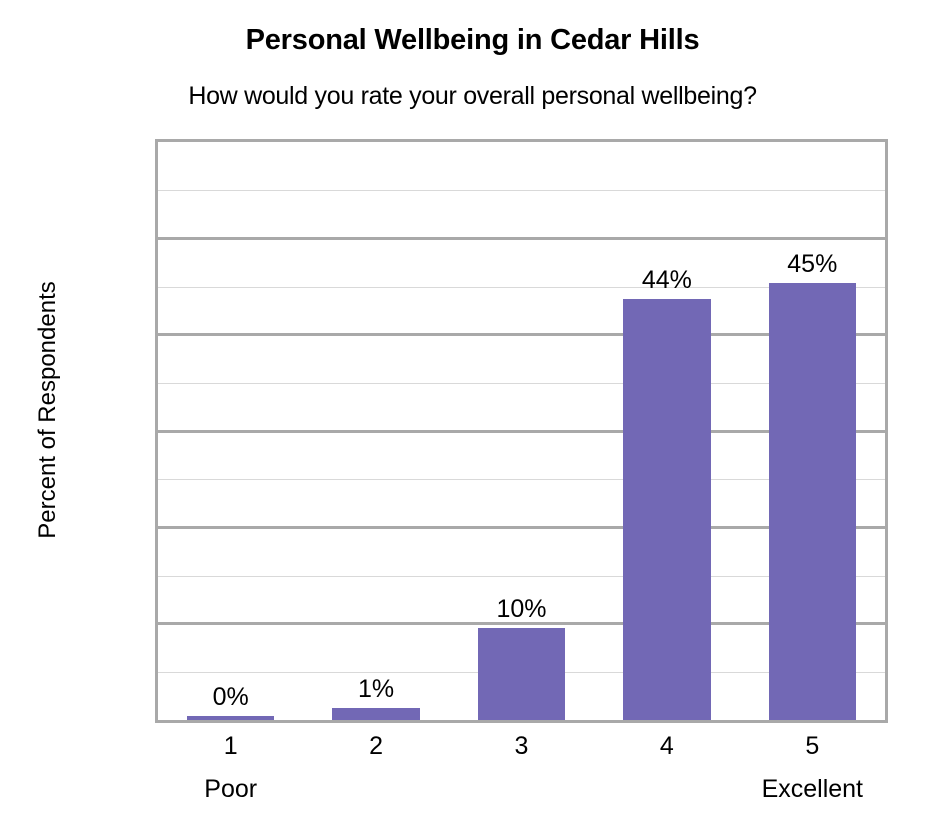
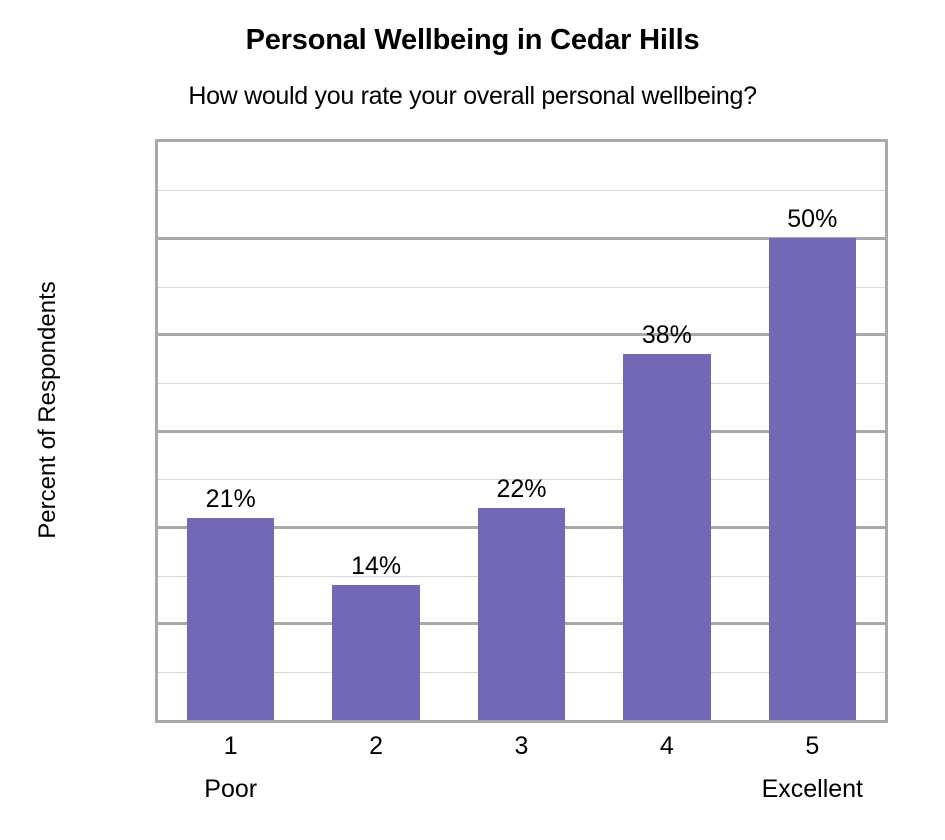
1: 0% -> 21%
2: 1% -> 14%
3: 10% -> 22%
4: 44% -> 38%
5: 45% -> 50%
